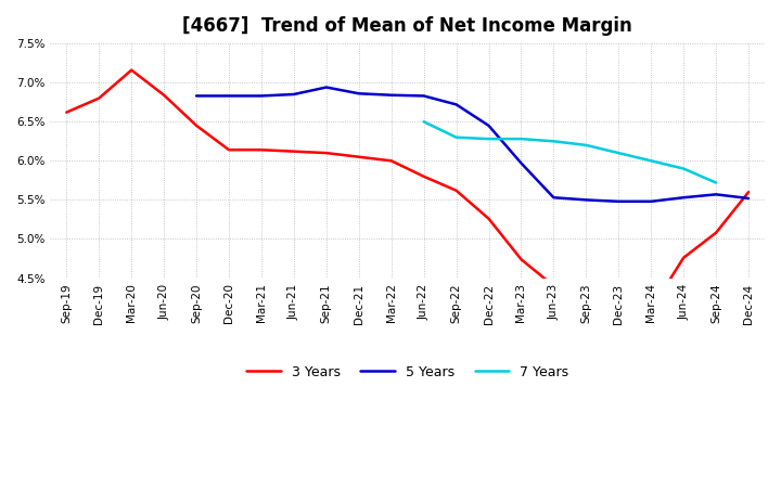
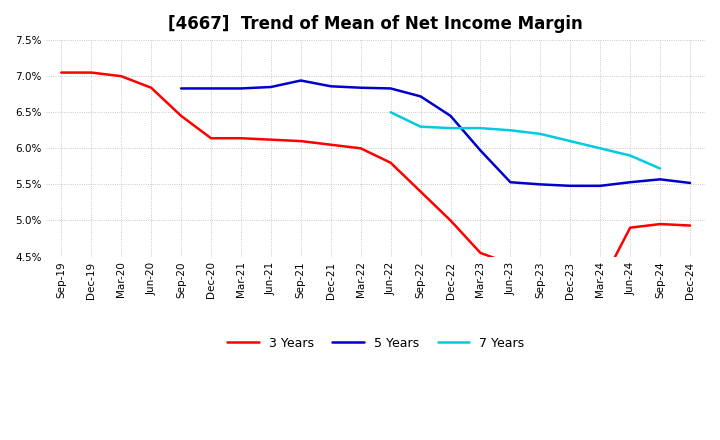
3 Years/Sep-19: 6.62% -> 7.05%
3 Years/Dec-19: 6.80% -> 7.05%
3 Years/Mar-20: 7.16% -> 7.00%
3 Years/Sep-22: 5.62% -> 5.40%
3 Years/Dec-22: 5.26% -> 5.00%
3 Years/Mar-23: 4.74% -> 4.55%
3 Years/Jun-24: 4.76% -> 4.90%
3 Years/Sep-24: 5.08% -> 4.95%
3 Years/Dec-24: 5.60% -> 4.93%
